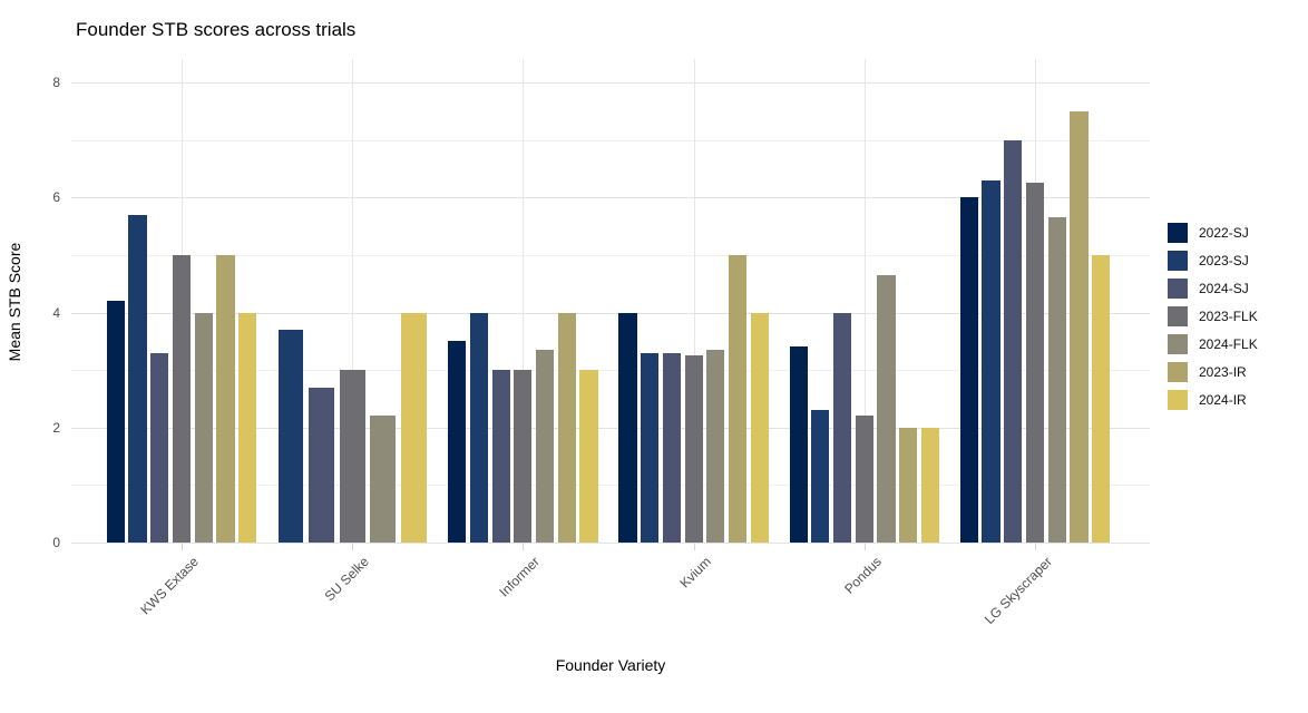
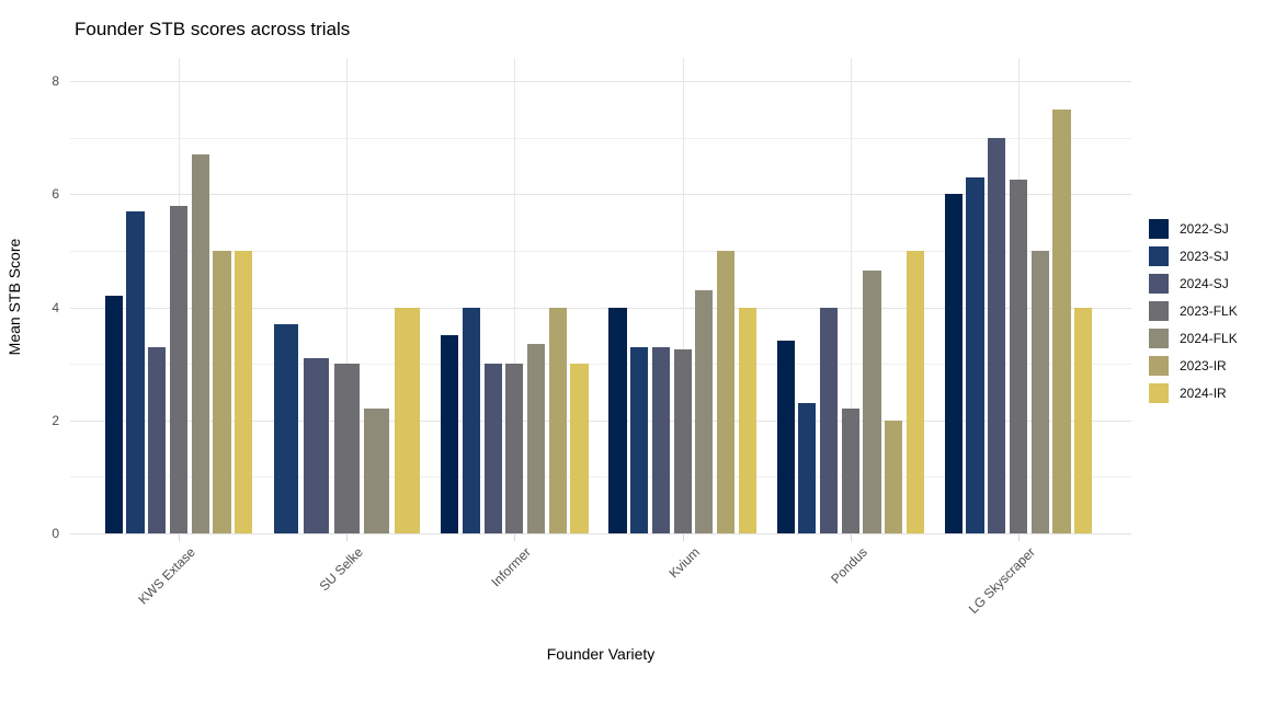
2023-FLK/KWS Extase: 5.0 -> 5.8
2024-FLK/KWS Extase: 4.0 -> 6.7
2024-IR/KWS Extase: 4 -> 5
2024-SJ/SU Selke: 2.7 -> 3.1
2024-FLK/Kvium: 3.4 -> 4.3
2024-IR/Pondus: 2 -> 5
2024-FLK/LG Skyscraper: 5.7 -> 5.0
2024-IR/LG Skyscraper: 5 -> 4
